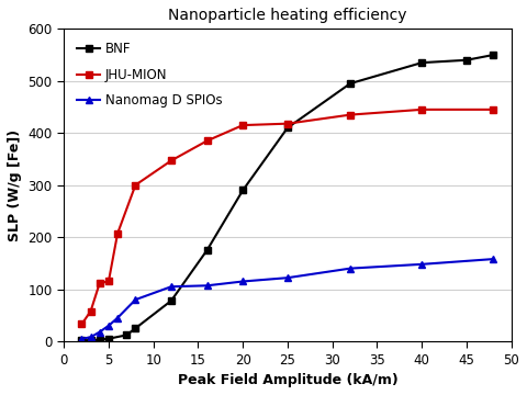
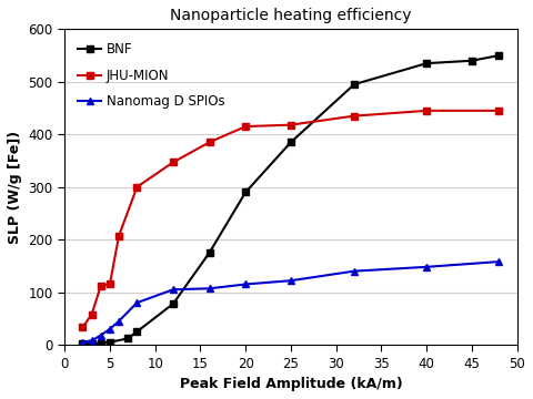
BNF/25: 410 -> 385
